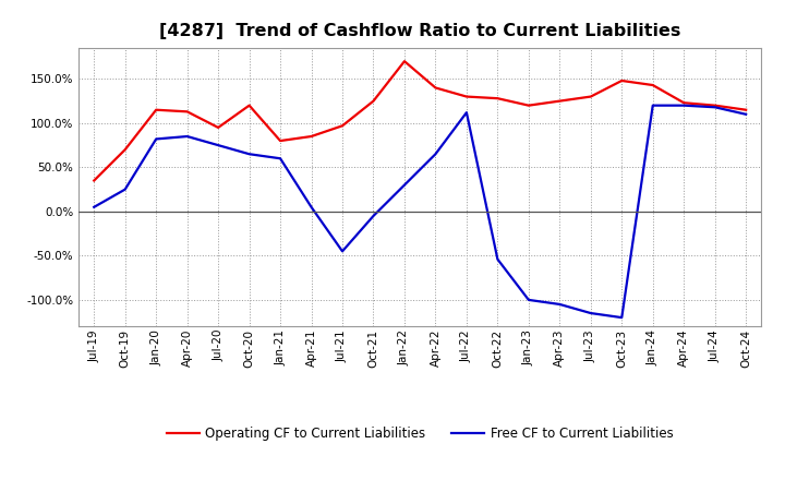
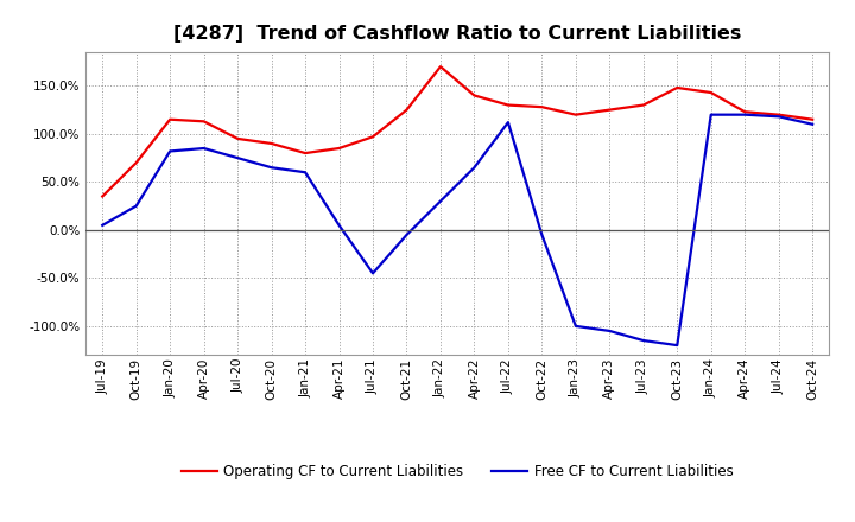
Operating CF to Current Liabilities/Oct-20: 120% -> 90%
Free CF to Current Liabilities/Oct-22: -54% -> -5%
